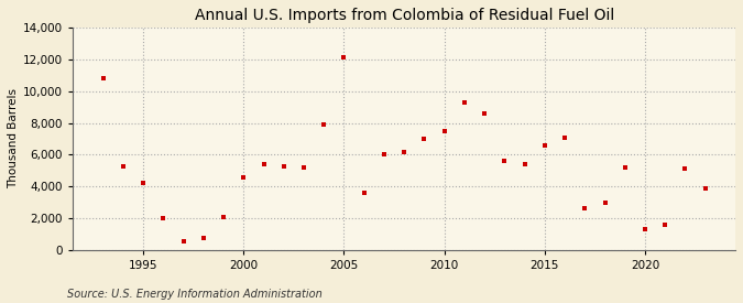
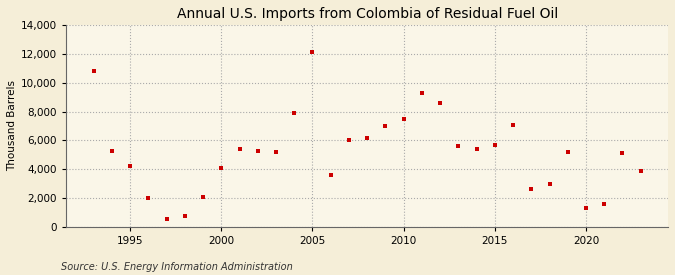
2000: 4,600 -> 4,100
2015: 6,600 -> 5,700
